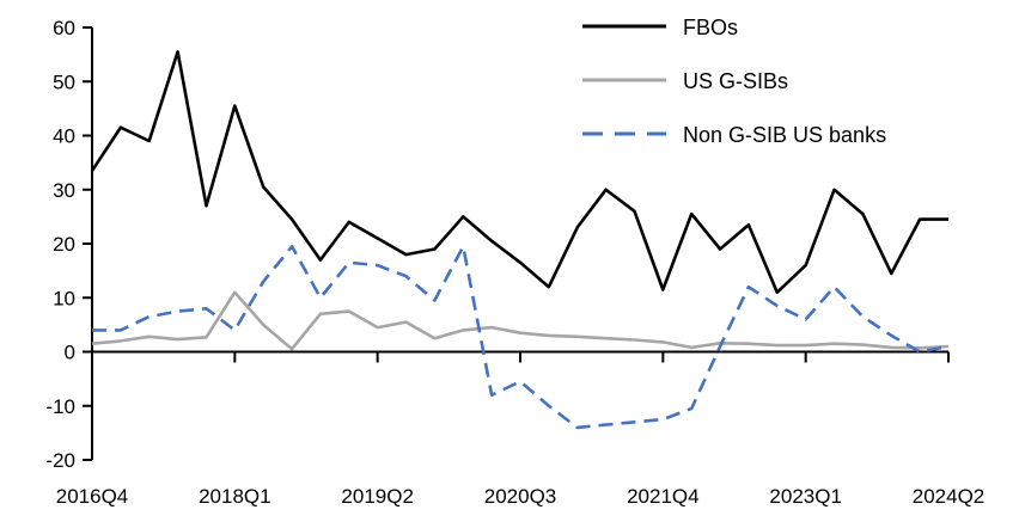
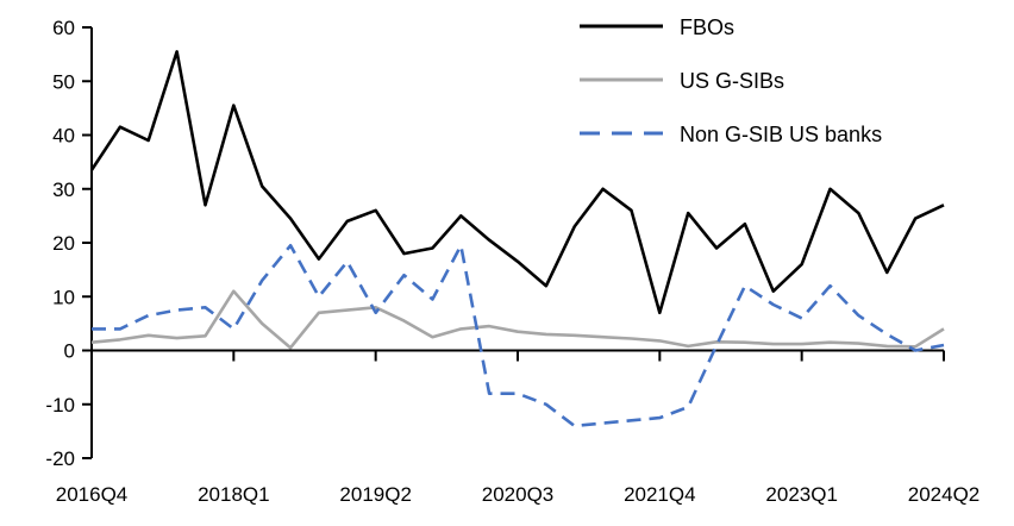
FBOs/2019Q2: 21 -> 26
US G-SIBs/2019Q2: 4 -> 8
Non G-SIB US banks/2019Q2: 16 -> 7
Non G-SIB US banks/2020Q3: -6 -> -8
FBOs/2021Q4: 12 -> 7
FBOs/2024Q2: 24 -> 27
US G-SIBs/2024Q2: 1 -> 4
